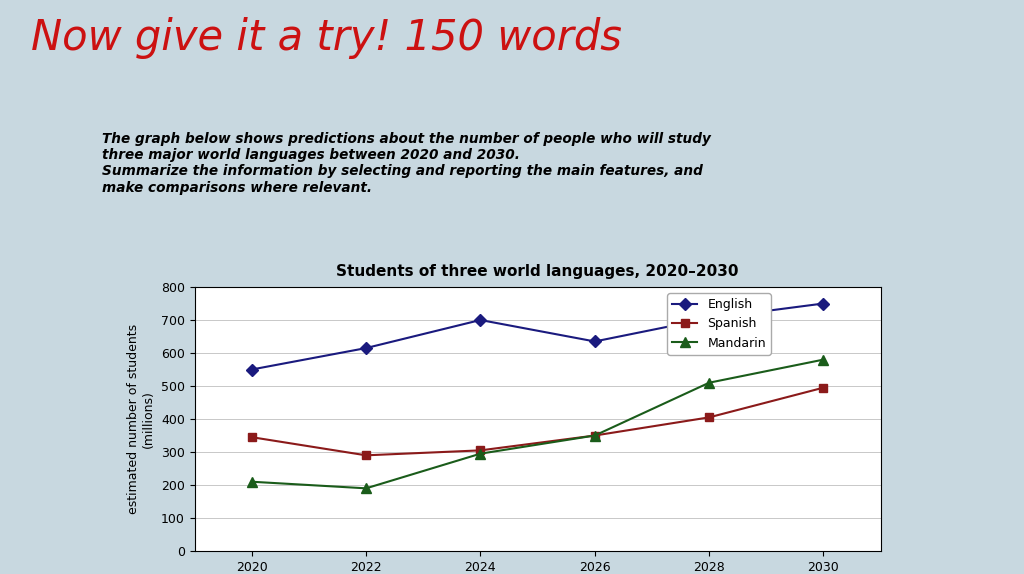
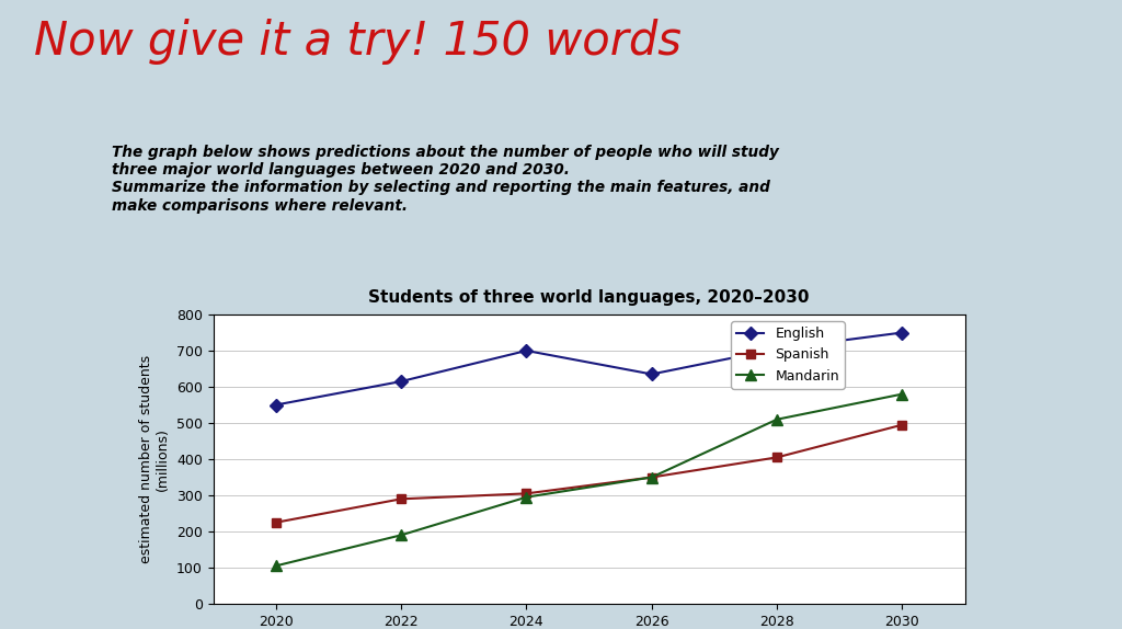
Spanish/2020: 345 -> 225
Mandarin/2020: 210 -> 105
